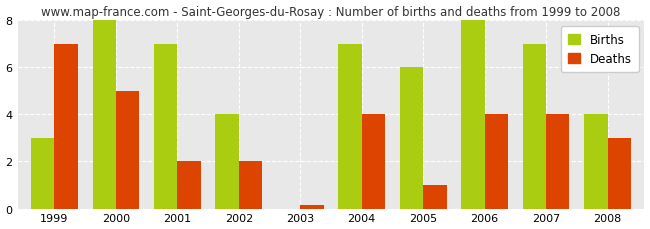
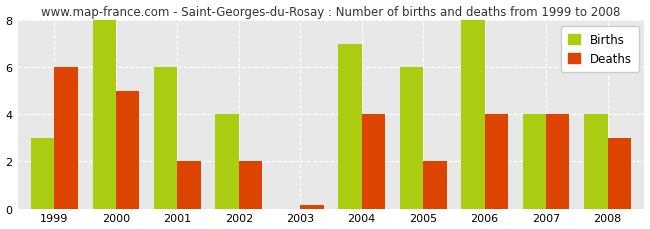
Deaths/1999: 7.00 -> 6.00
Births/2001: 7 -> 6
Deaths/2005: 1.00 -> 2.00
Births/2007: 7 -> 4
